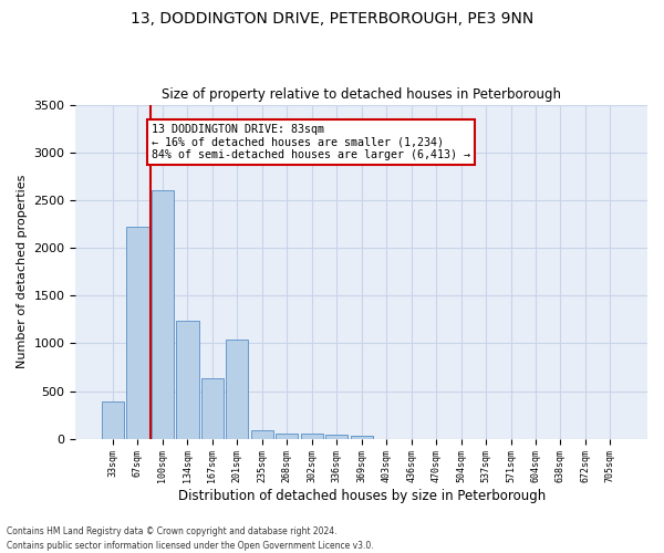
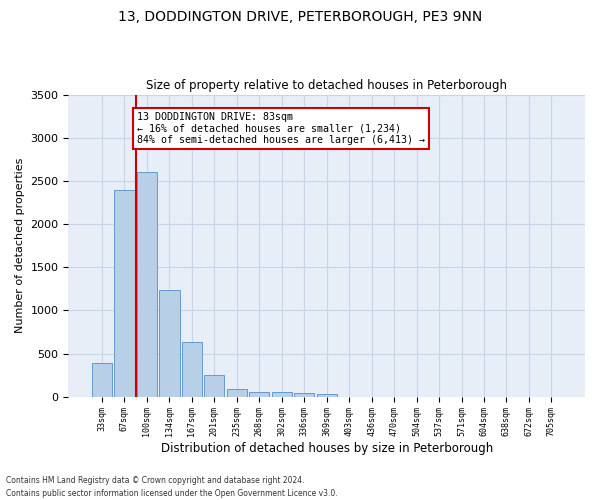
67sqm: 2220 -> 2400
201sqm: 1040 -> 260
